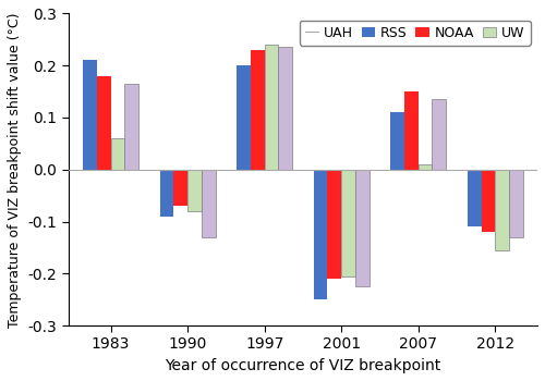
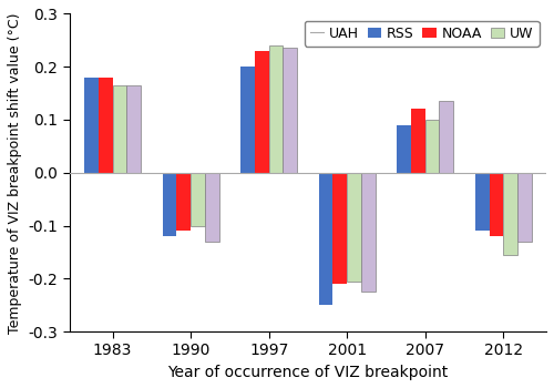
RSS/1983: 0.21 -> 0.18
UW/1983: 0.060 -> 0.165
RSS/1990: -0.09 -> -0.12
NOAA/1990: -0.07 -> -0.11
UW/1990: -0.080 -> -0.100
RSS/2007: 0.11 -> 0.09
NOAA/2007: 0.15 -> 0.12
UW/2007: 0.010 -> 0.100
